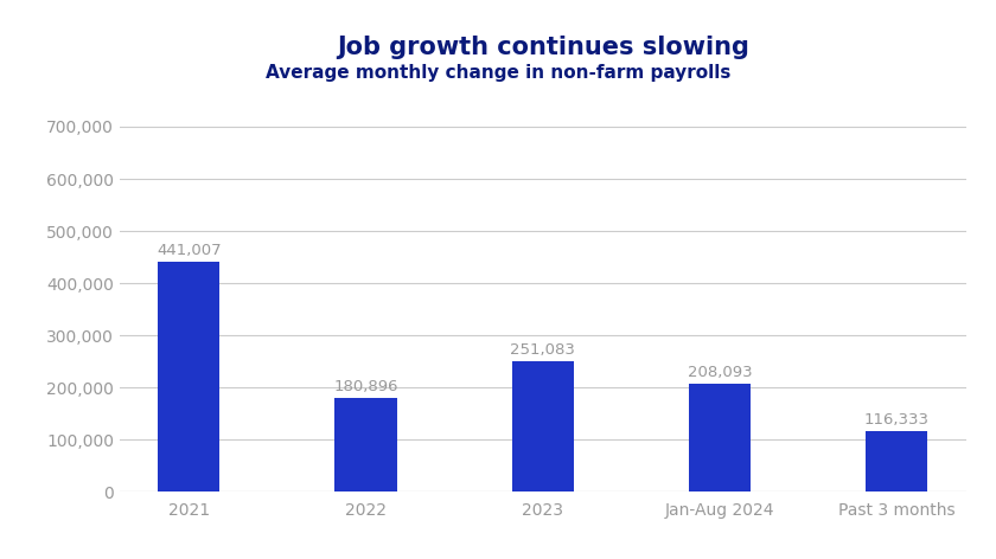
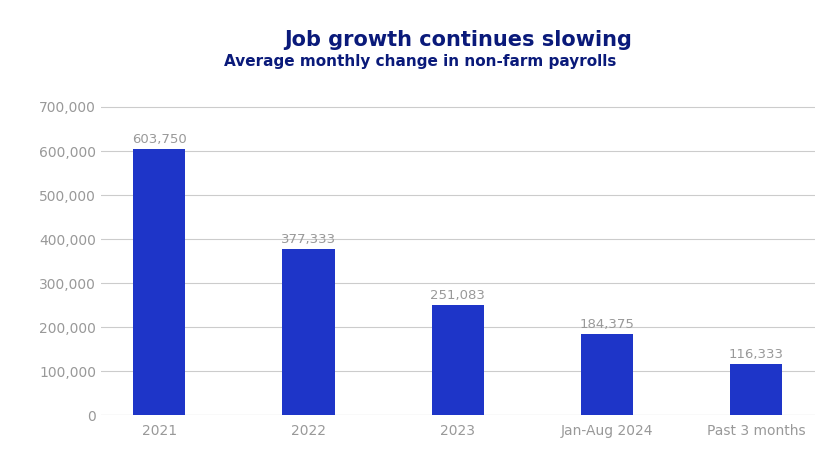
2021: 441,007 -> 603,750
2022: 180,896 -> 377,333
Jan-Aug 2024: 208,093 -> 184,375
